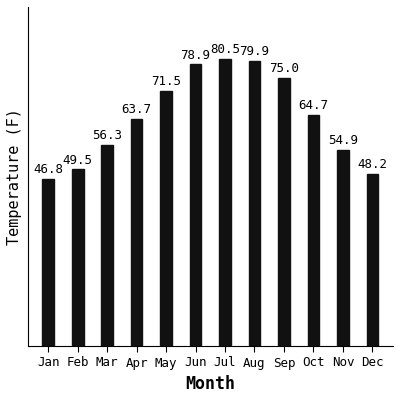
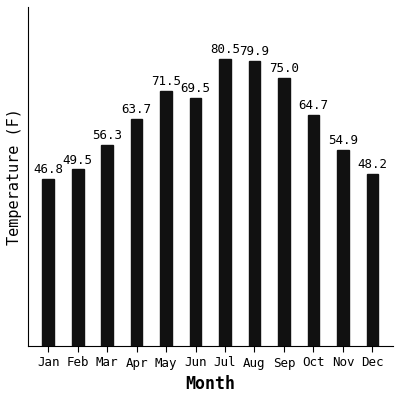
Jun: 78.9 -> 69.5
